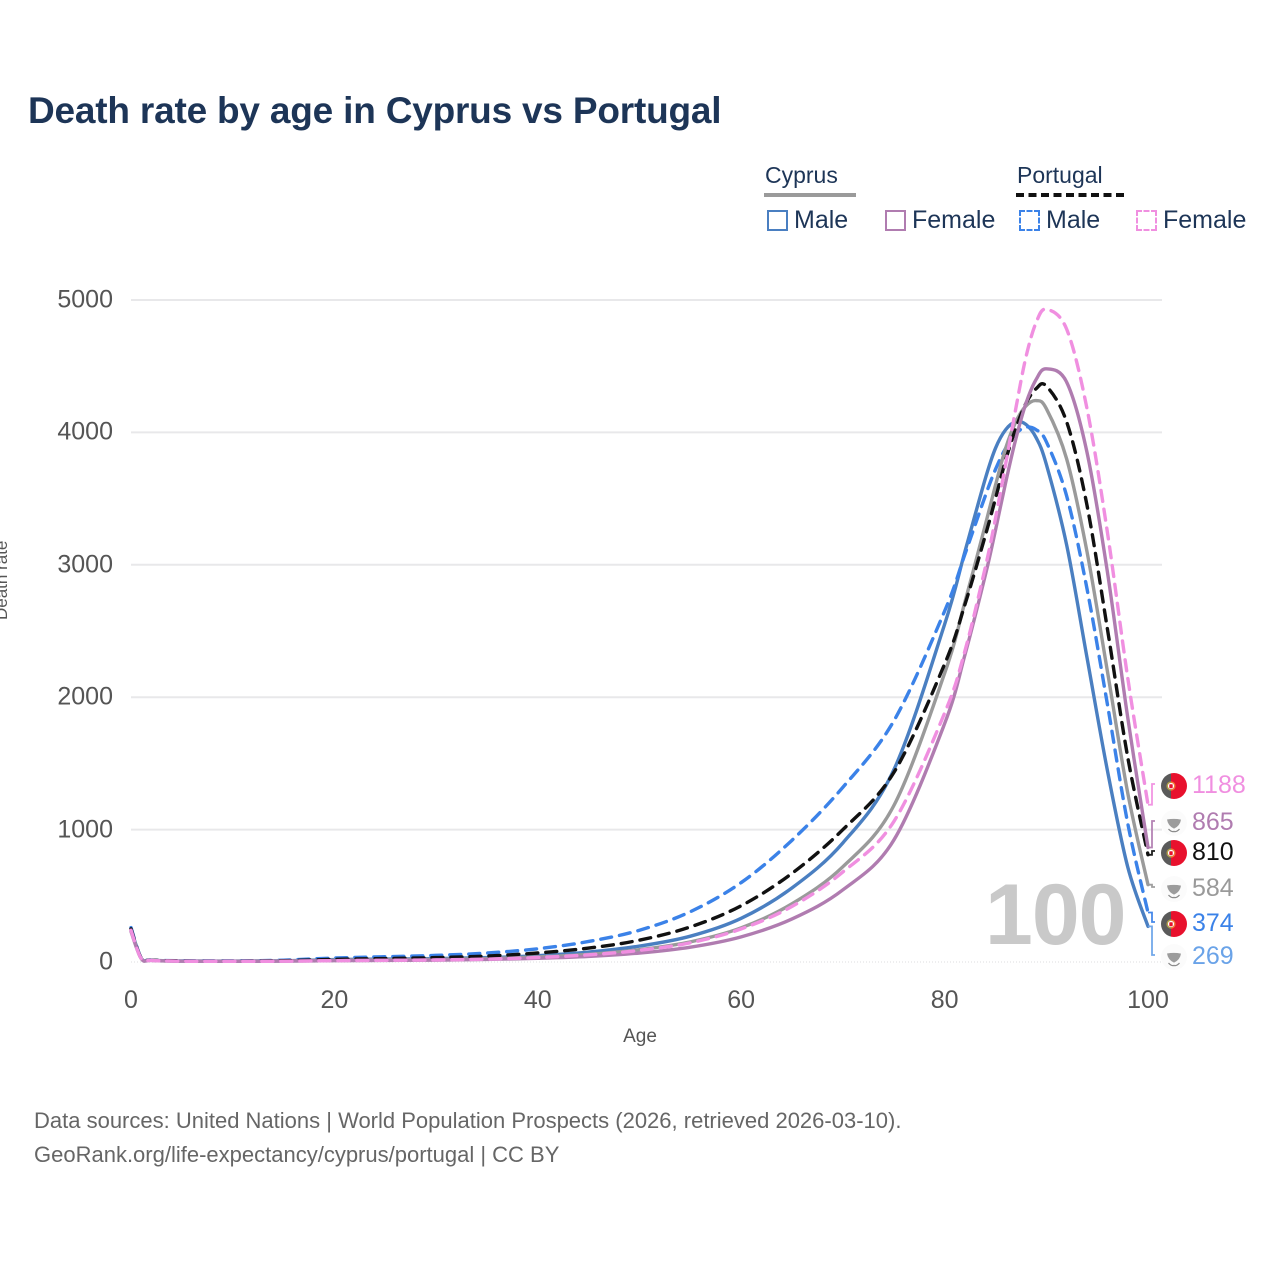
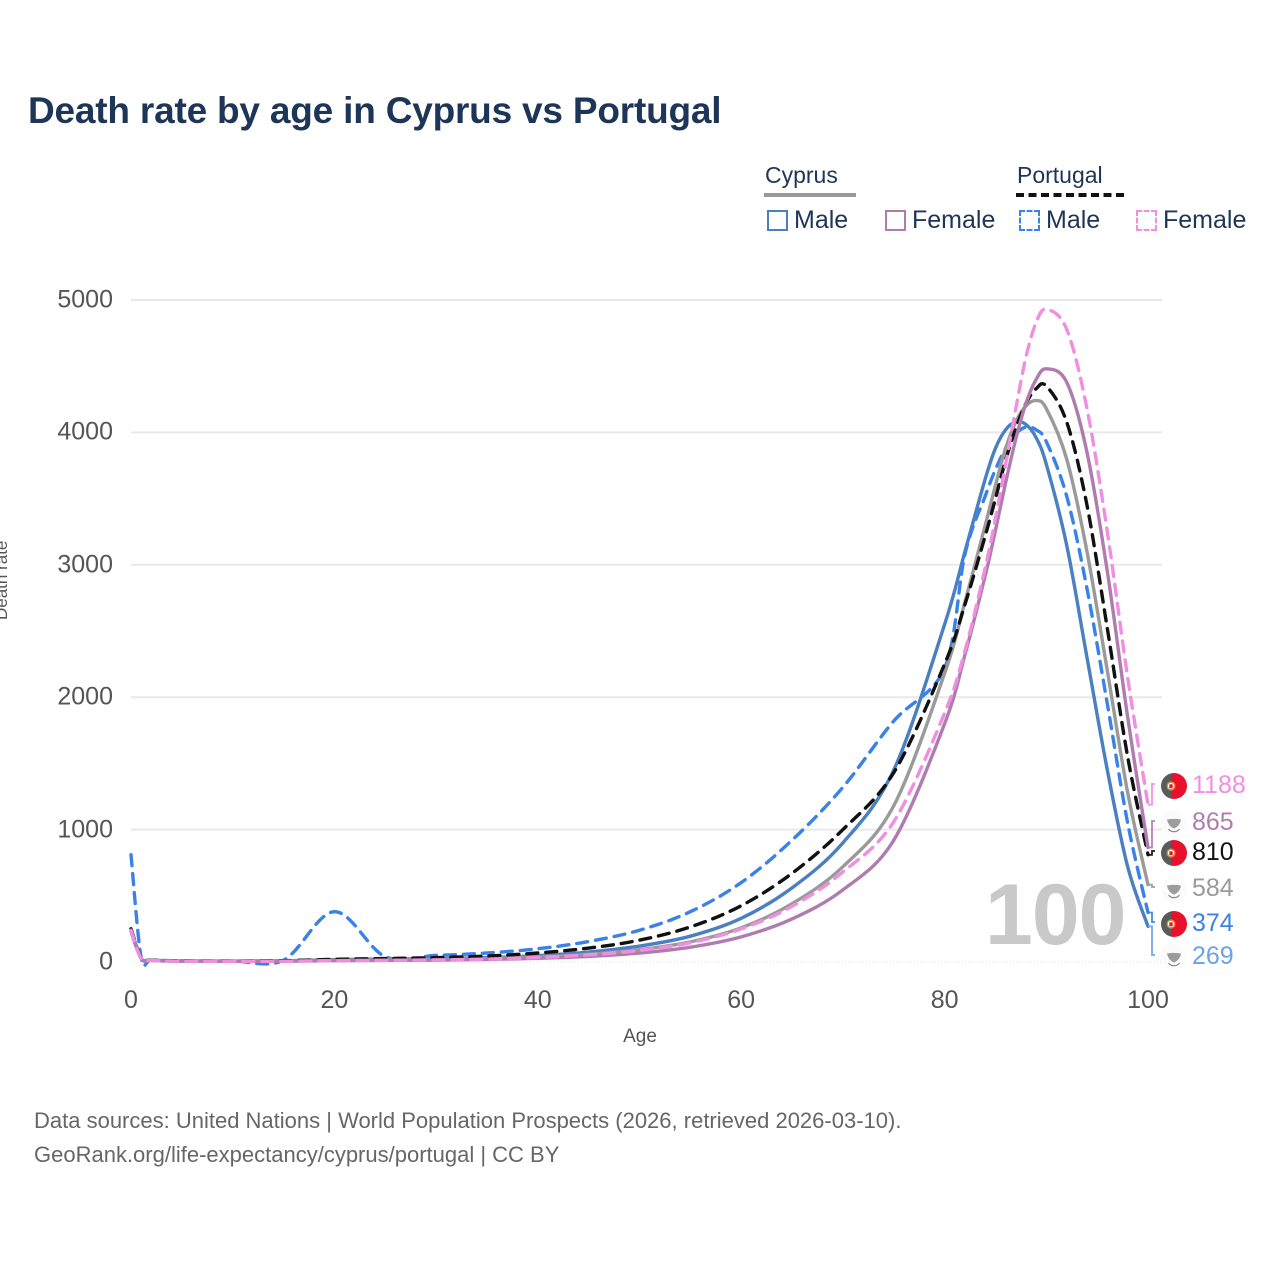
Portugal Male/0: 260 -> 810
Portugal Male/20: 30 -> 380
Portugal Male/80: 2650 -> 2220
